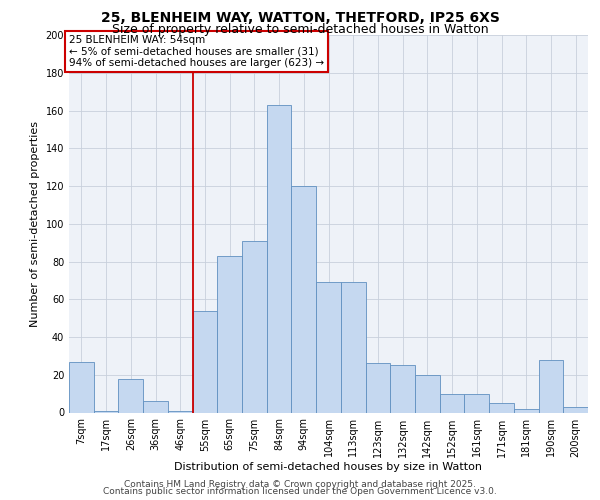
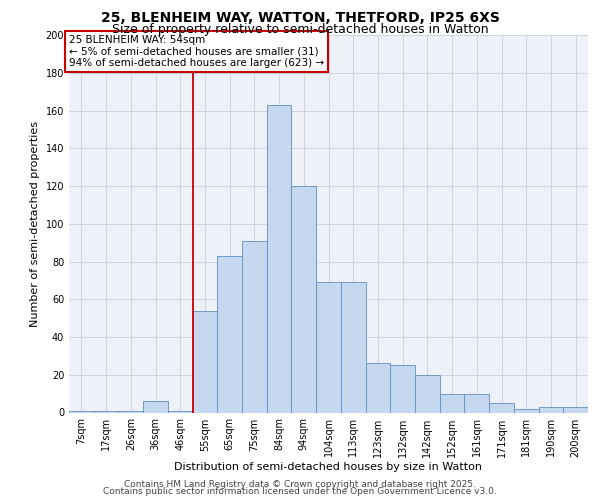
7sqm: 27 -> 1
26sqm: 18 -> 1
190sqm: 28 -> 3
